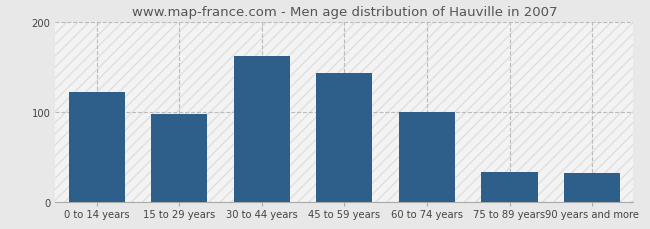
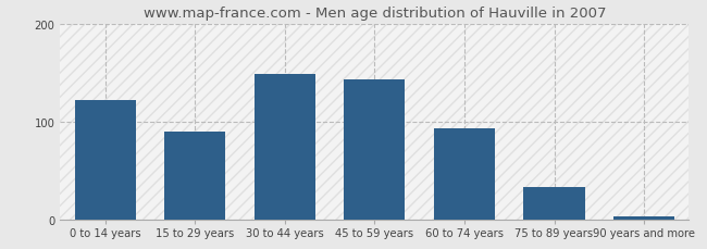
15 to 29 years: 98 -> 90
30 to 44 years: 162 -> 148
60 to 74 years: 100 -> 93
90 years and more: 32 -> 3
